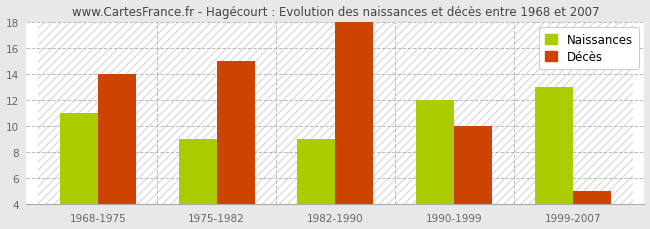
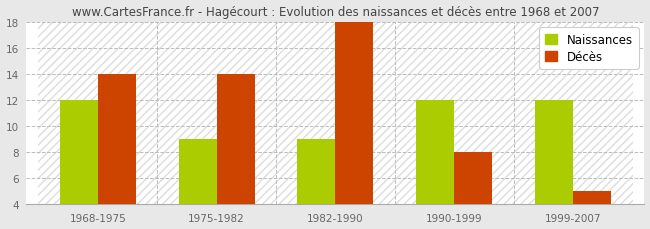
Naissances/1968-1975: 11 -> 12
Décès/1975-1982: 15 -> 14
Décès/1990-1999: 10 -> 8
Naissances/1999-2007: 13 -> 12
